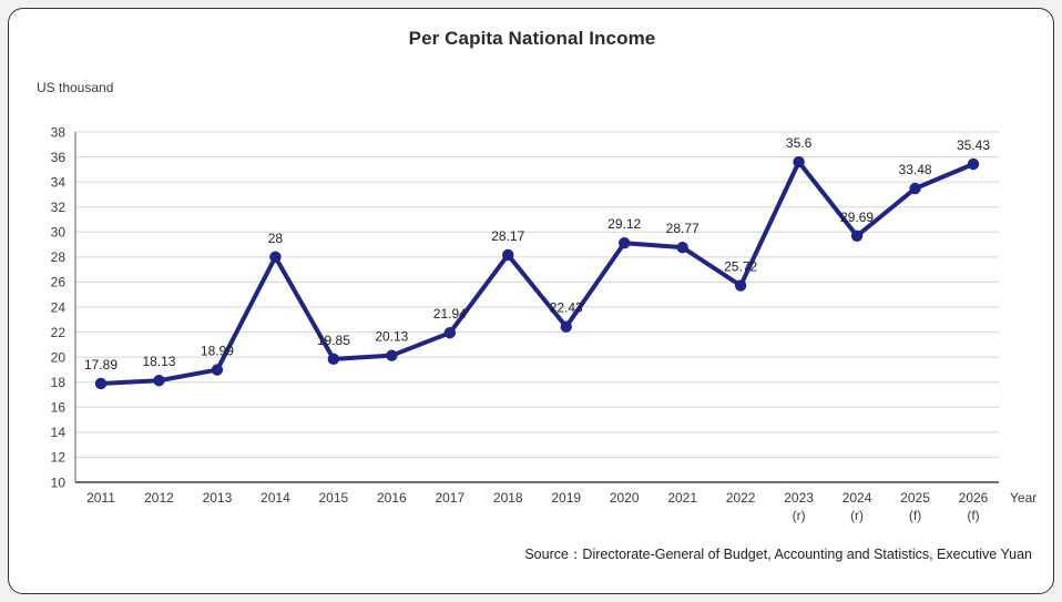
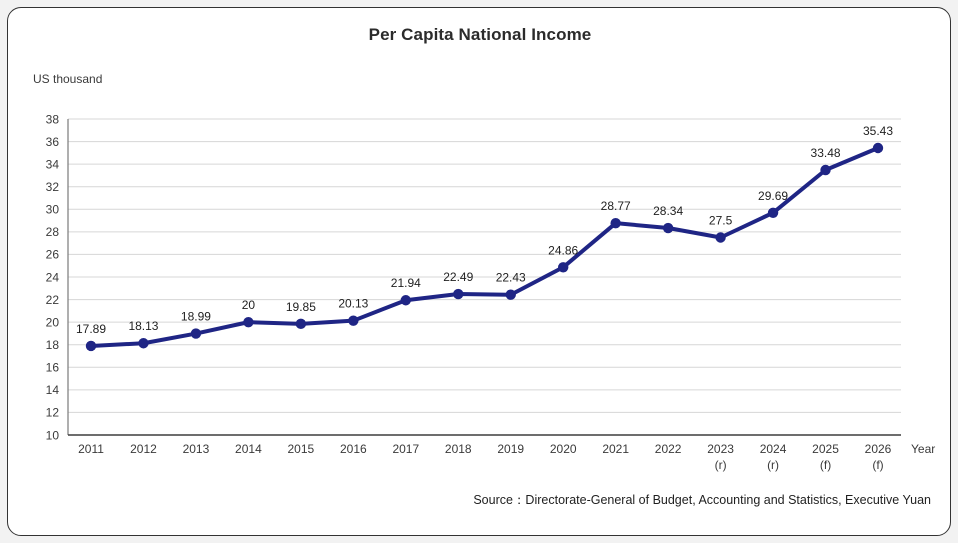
2014: 28 -> 20
2018: 28.17 -> 22.49
2020: 29.12 -> 24.86
2022: 25.72 -> 28.34
2023: 35.6 -> 27.5
